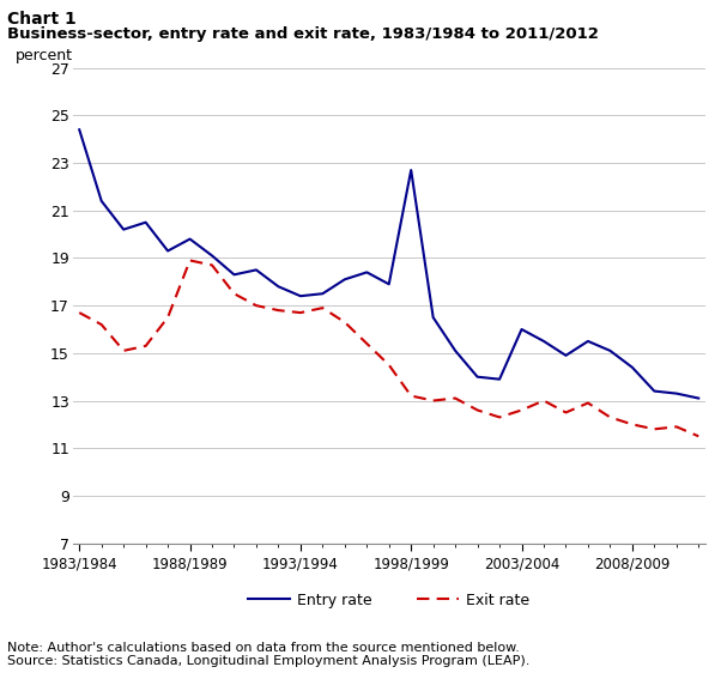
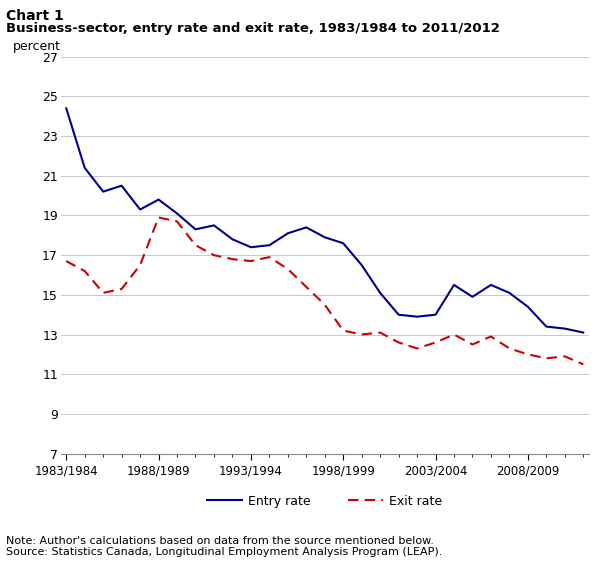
Entry rate/1998/1999: 22.7 -> 17.6
Entry rate/2003/2004: 16.0 -> 14.0
